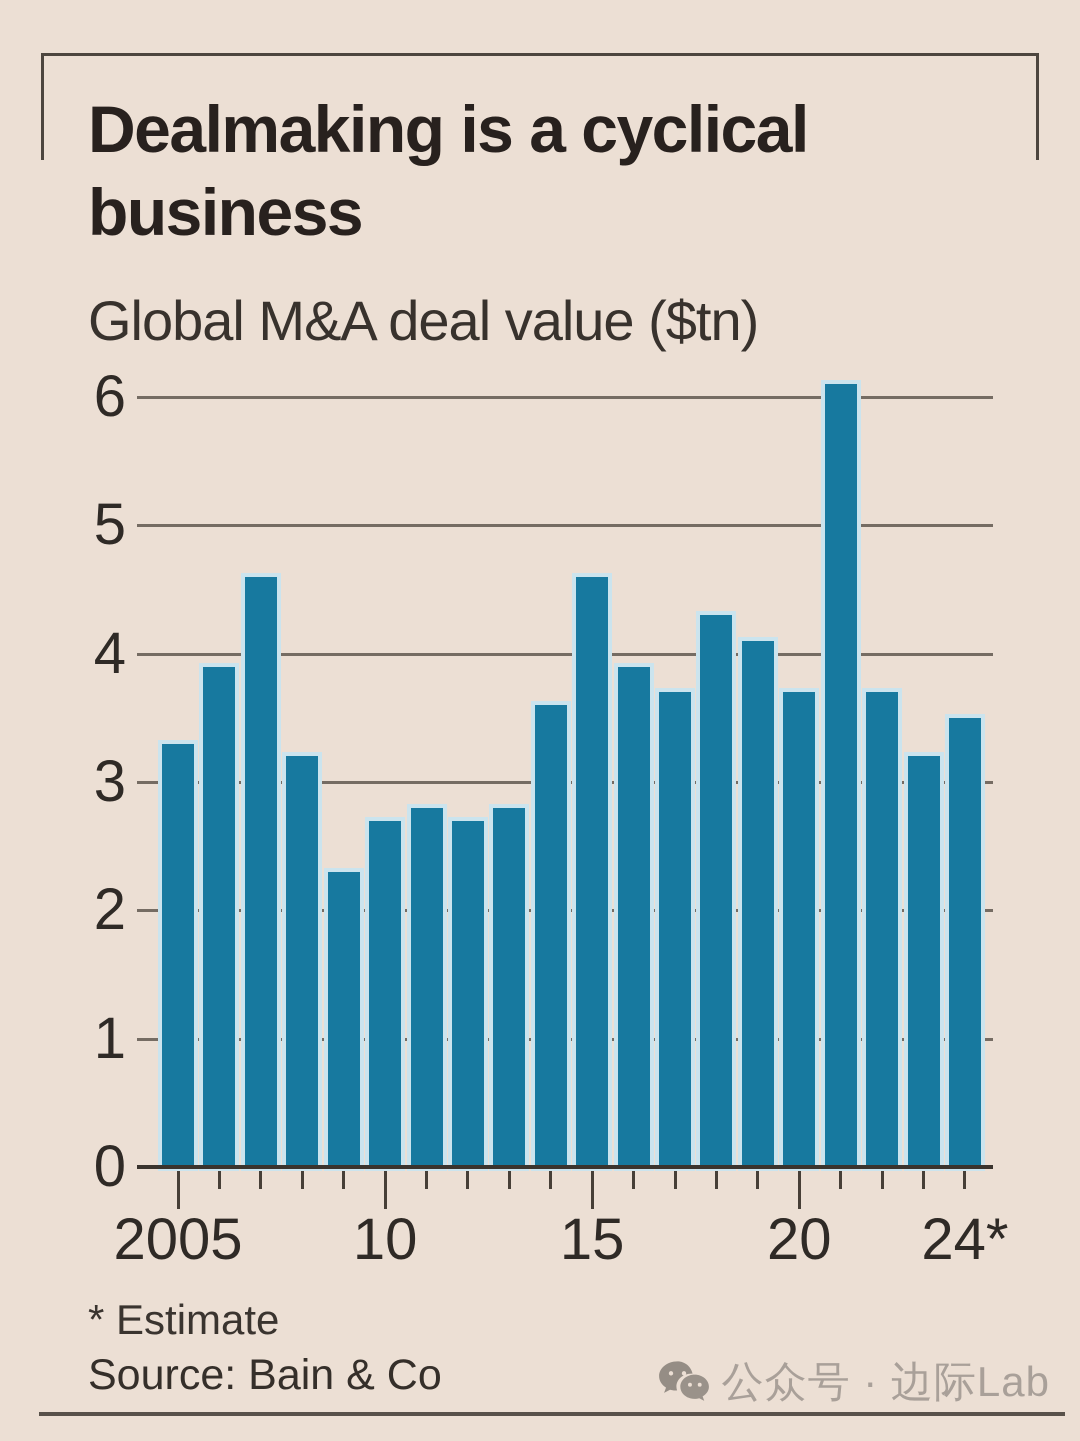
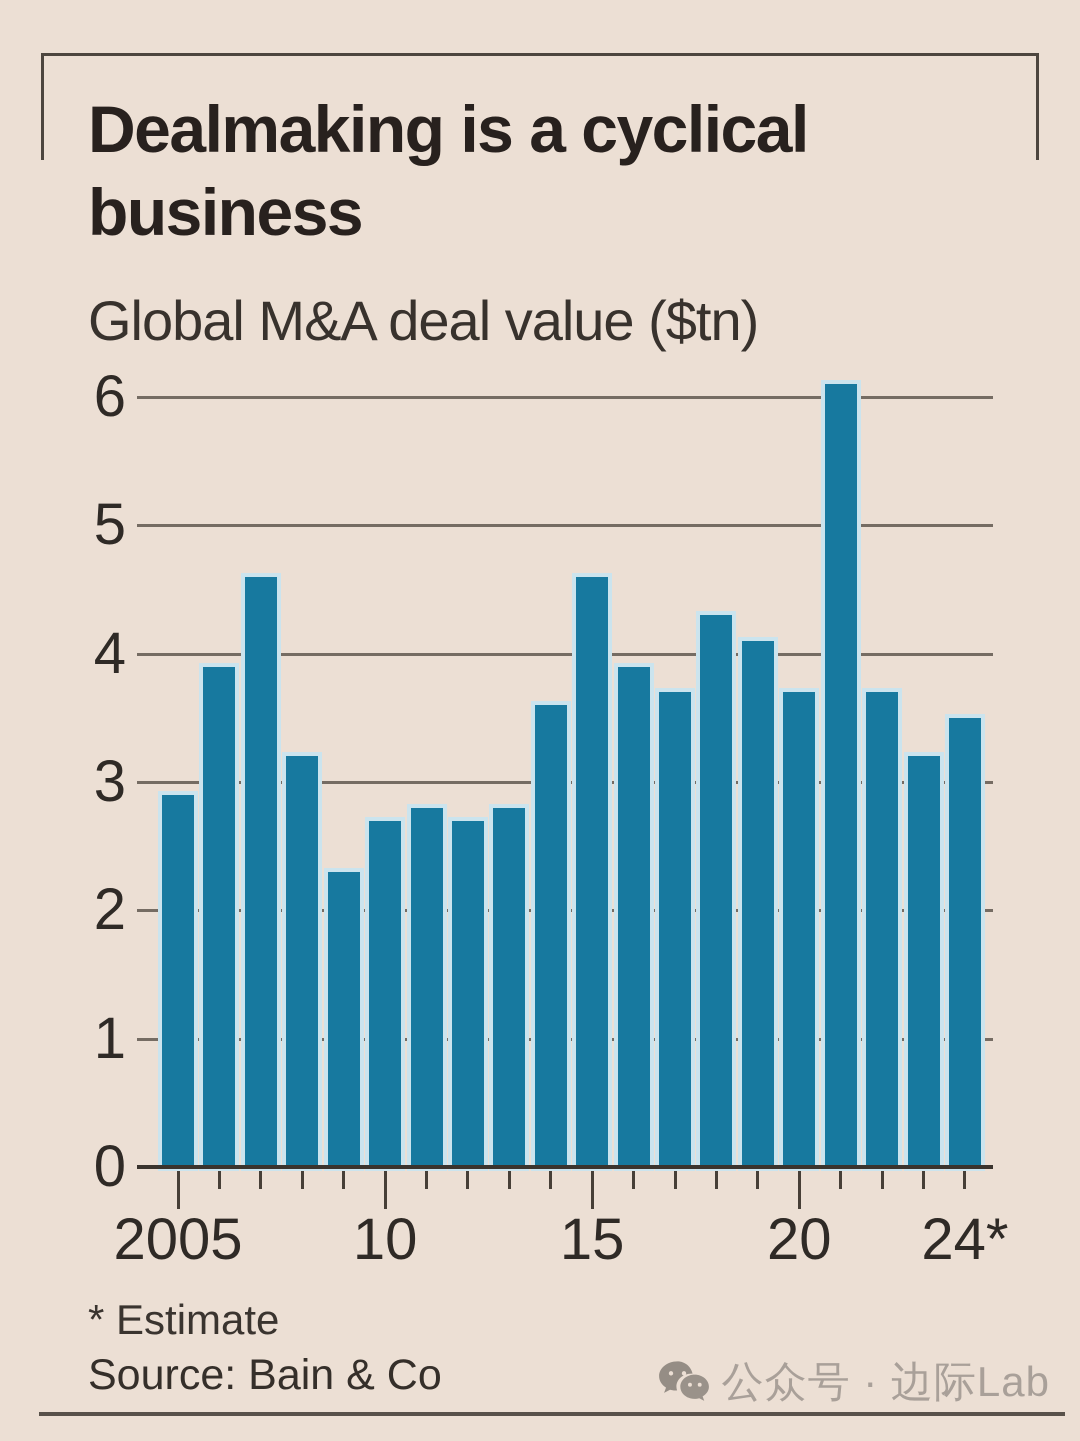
2005: 3.3 -> 2.9
